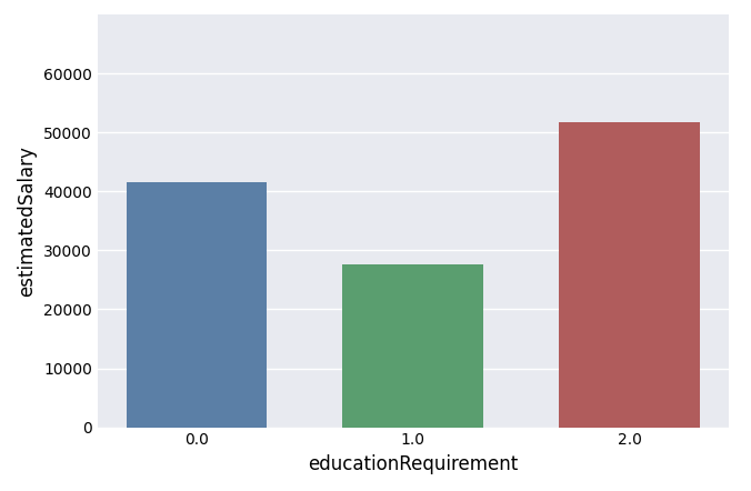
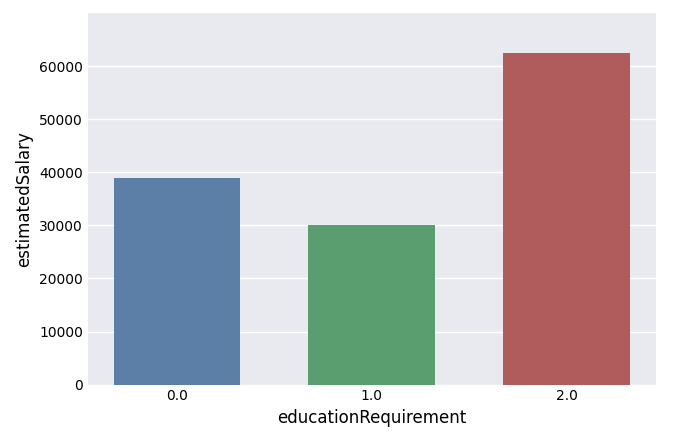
0.0: 41600 -> 39000
1.0: 27600 -> 30000
2.0: 51800 -> 62500
